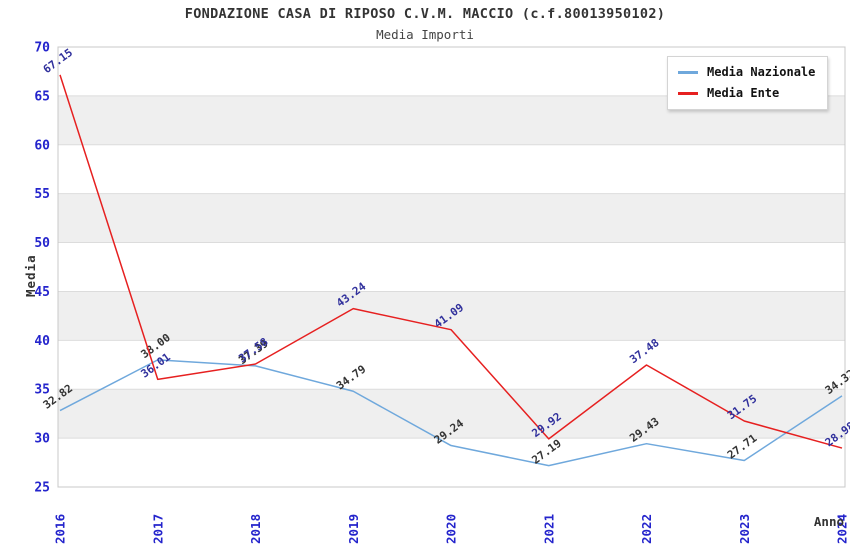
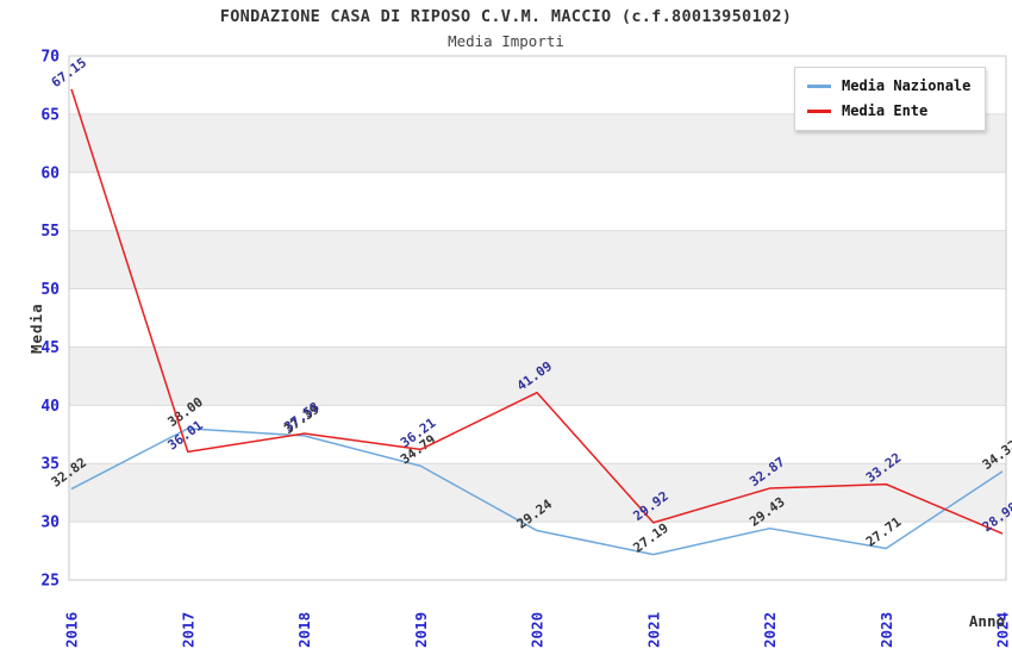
Media Ente/2019: 43.24 -> 36.21
Media Ente/2022: 37.48 -> 32.87
Media Ente/2023: 31.75 -> 33.22
